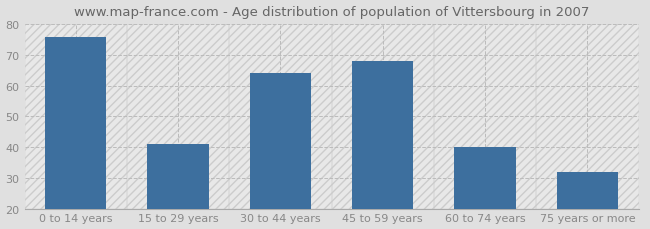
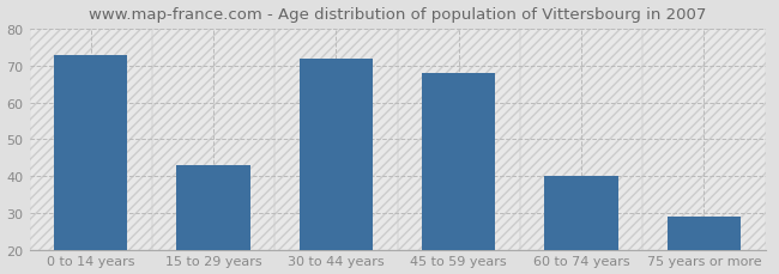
0 to 14 years: 76 -> 73
15 to 29 years: 41 -> 43
30 to 44 years: 64 -> 72
75 years or more: 32 -> 29
